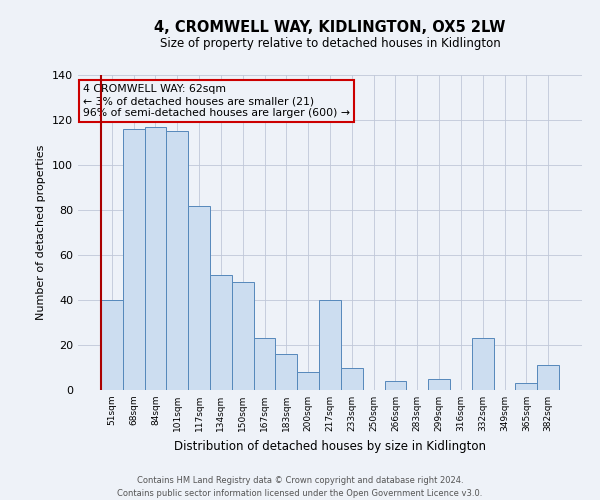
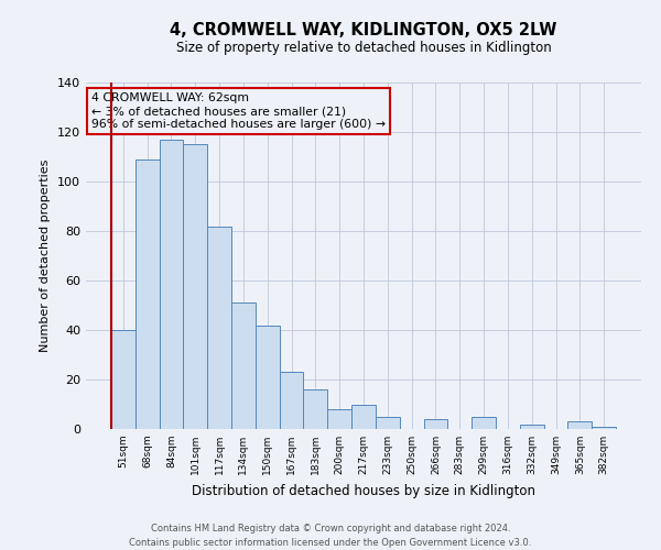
68sqm: 116 -> 109
150sqm: 48 -> 42
217sqm: 40 -> 10
233sqm: 10 -> 5
332sqm: 23 -> 2
382sqm: 11 -> 1
